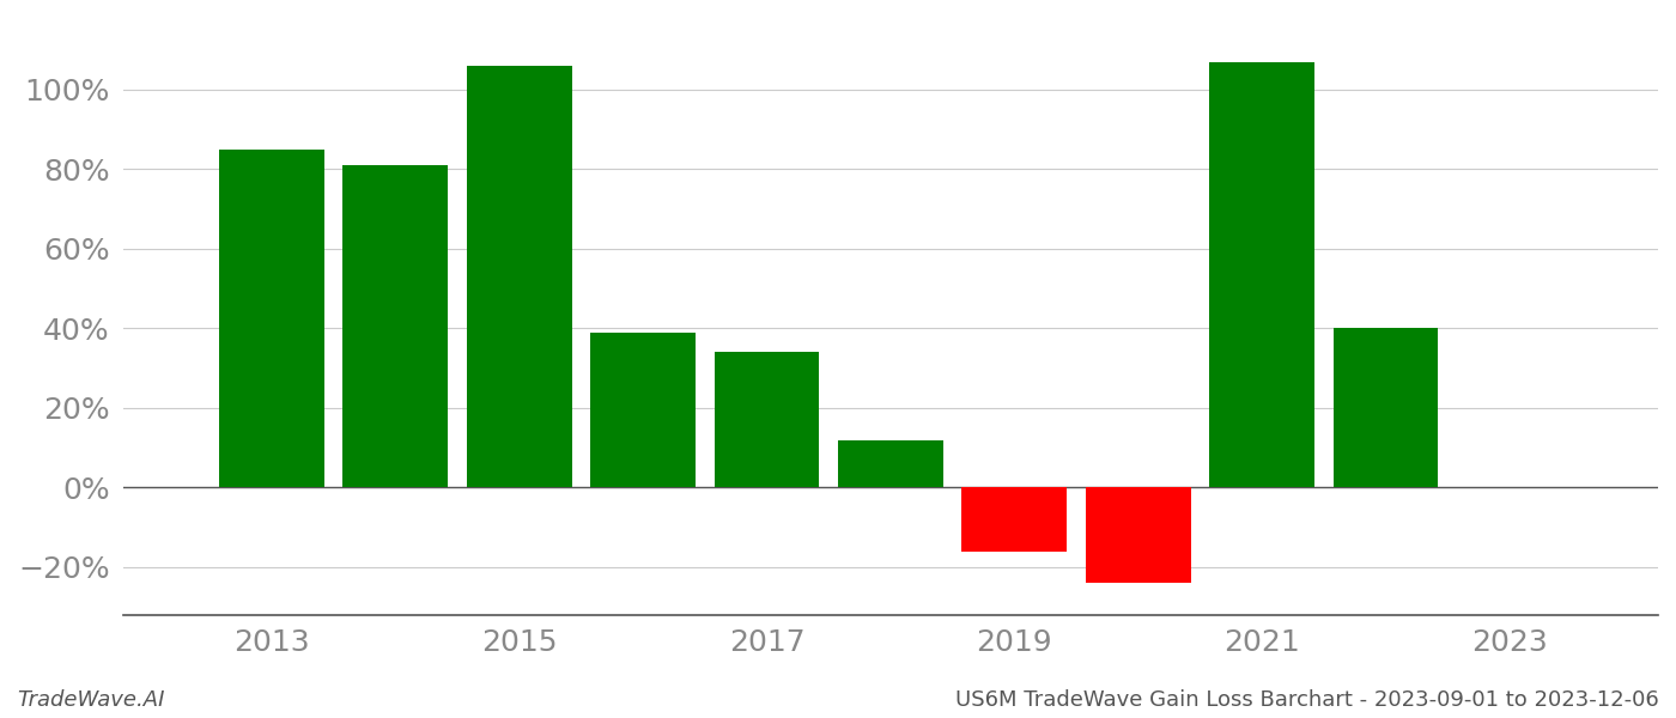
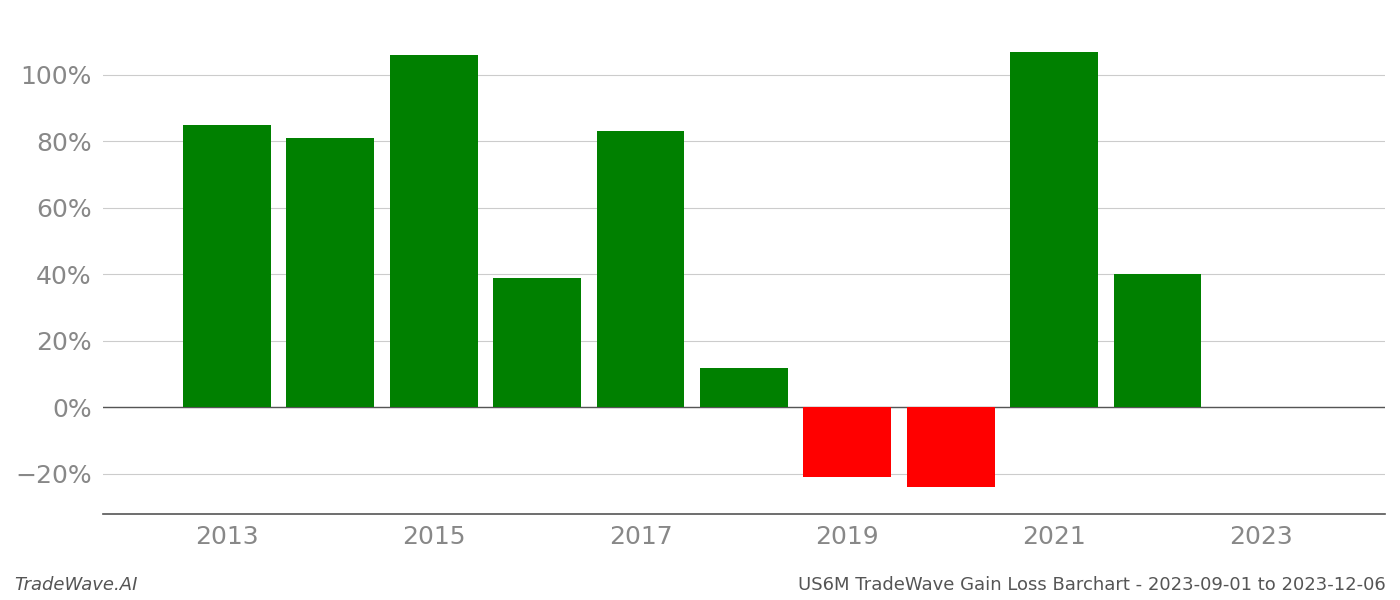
2017: 34% -> 83%
2019: -16% -> -21%
